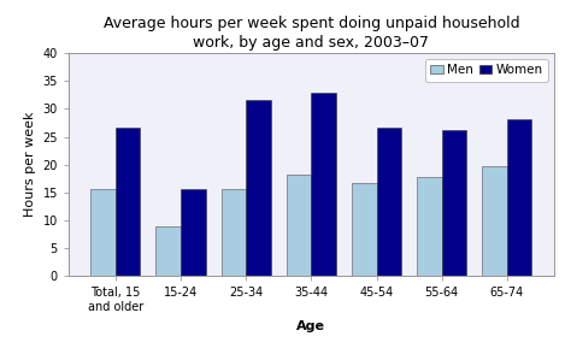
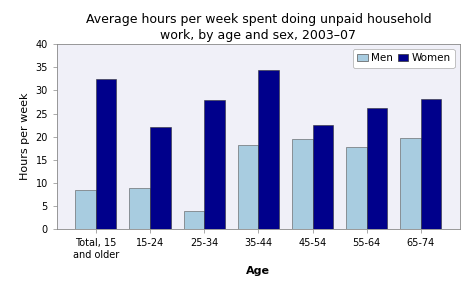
Men/Total, 15 and older: 15.7 -> 8.5
Women/Total, 15 and older: 26.7 -> 32.5
Women/15-24: 15.7 -> 22.0
Men/25-34: 15.7 -> 4.0
Women/25-34: 31.7 -> 28.0
Women/35-44: 33.0 -> 34.5
Men/45-54: 16.7 -> 19.5
Women/45-54: 26.7 -> 22.5
